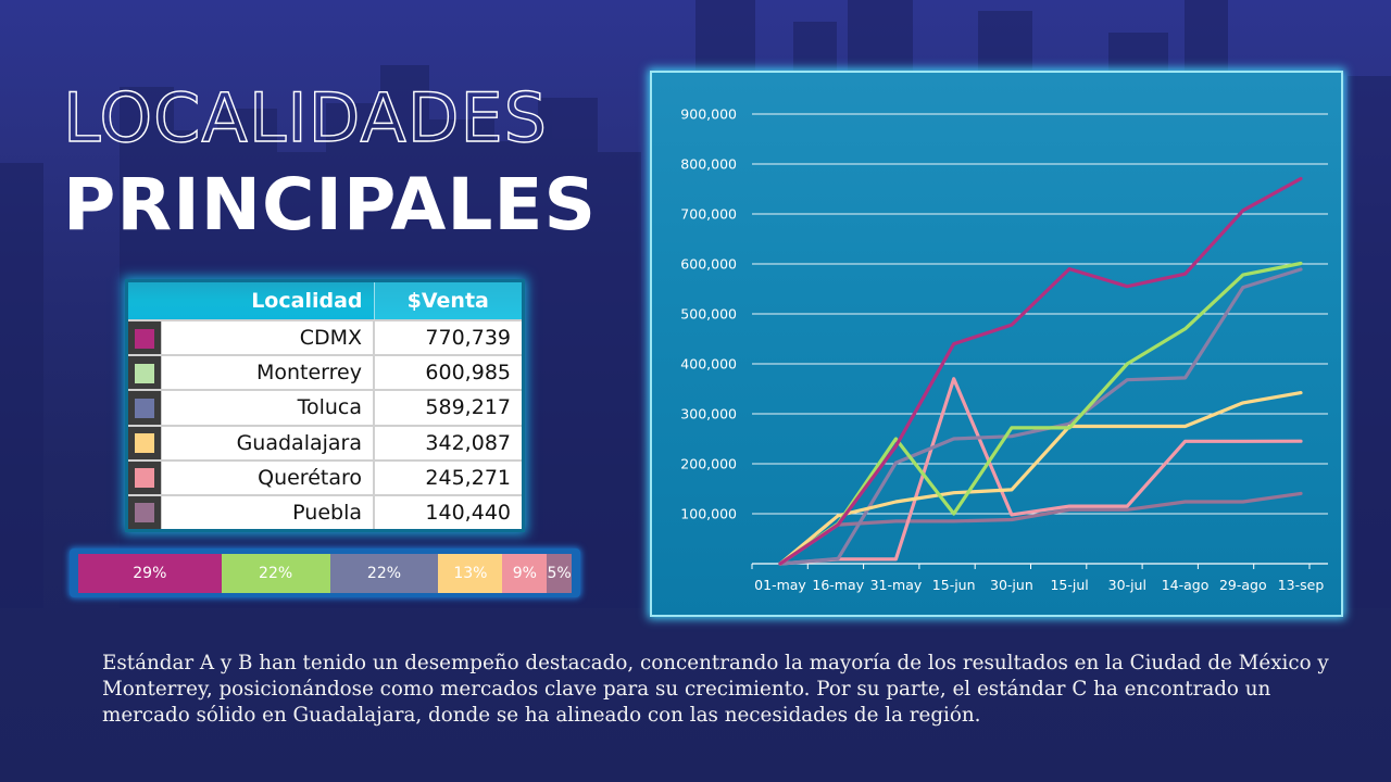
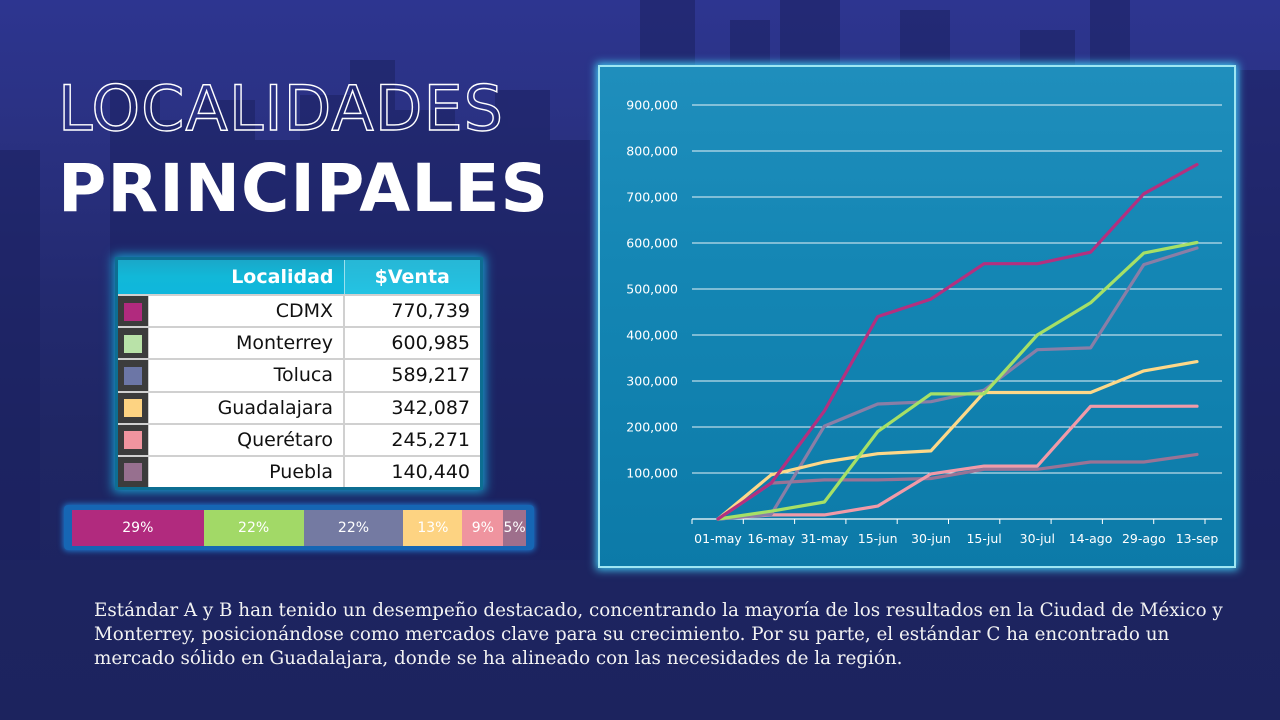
Monterrey/16-may: 80000 -> 20000
Monterrey/31-may: 250000 -> 40000
Monterrey/15-jun: 100000 -> 190000
Querétaro/15-jun: 370000 -> 30000
CDMX/15-jul: 590000 -> 560000
